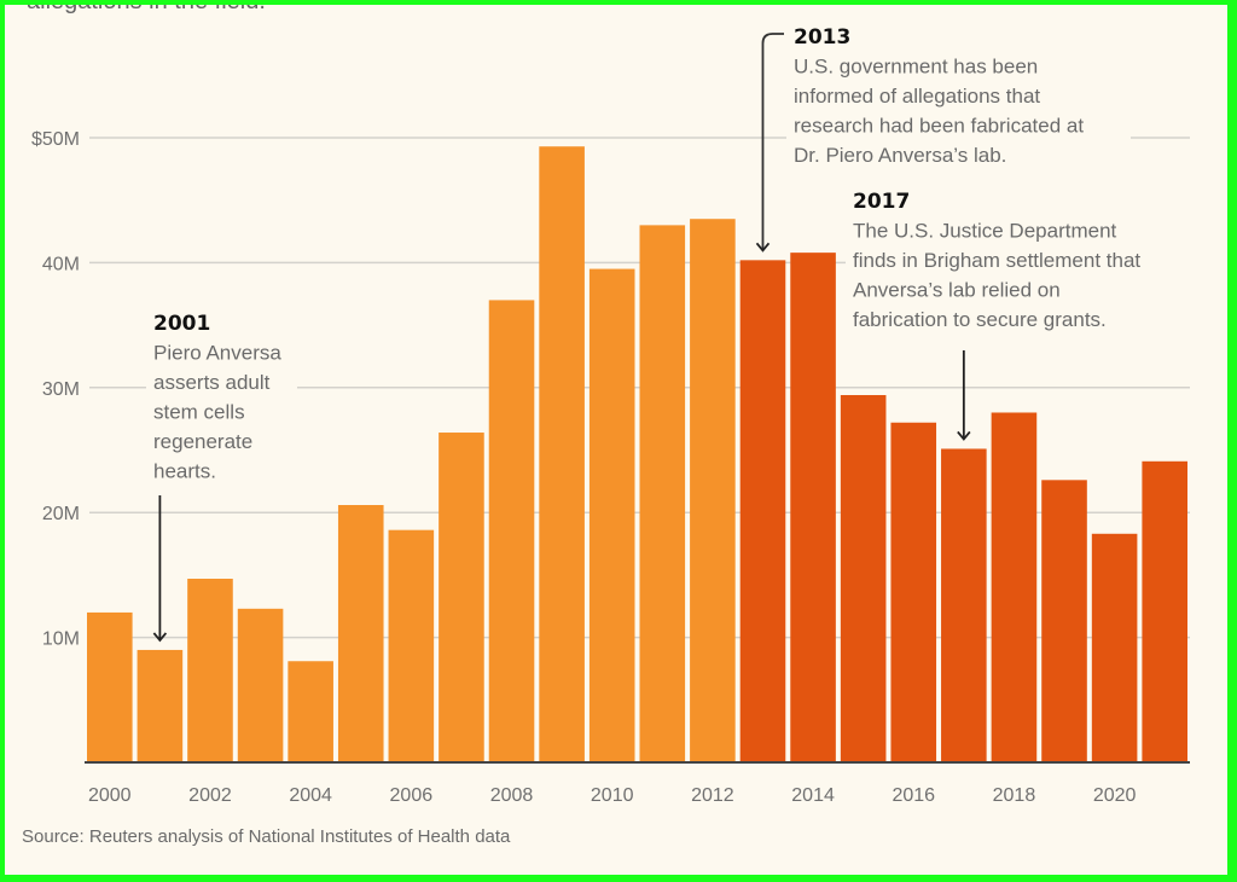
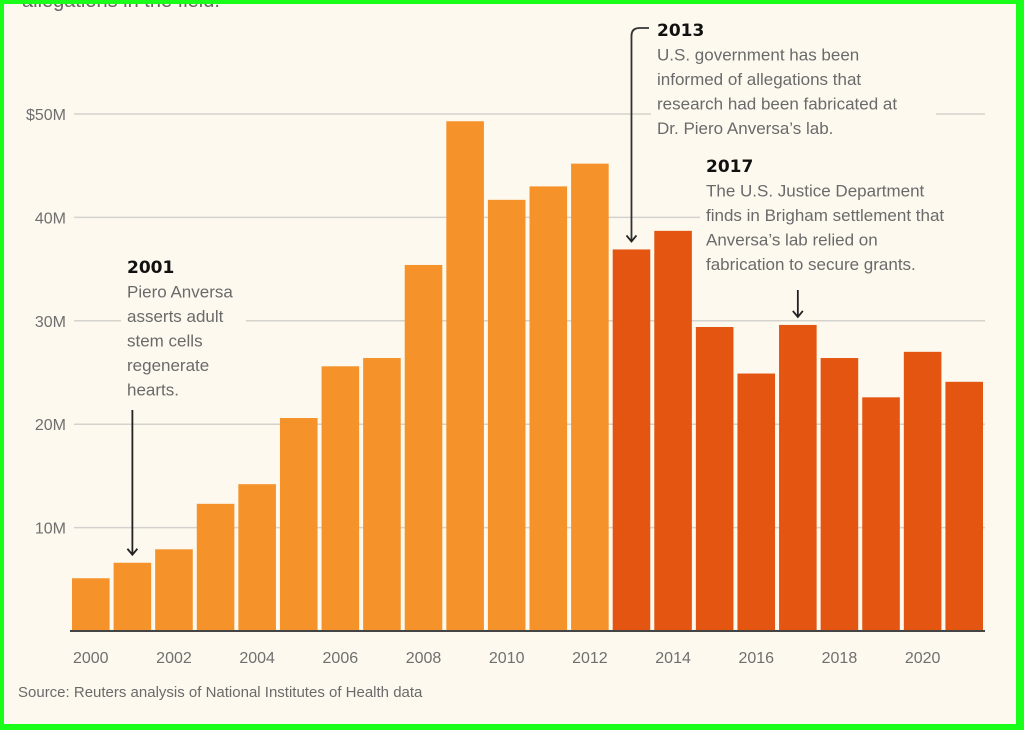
2000: $12.0M -> $5.1M
2001: $9.0M -> $6.6M
2002: $14.7M -> $7.9M
2004: $8.1M -> $14.2M
2006: $18.6M -> $25.6M
2008: $37.0M -> $35.4M
2010: $39.5M -> $41.7M
2012: $43.5M -> $45.2M
2013: $40.2M -> $36.9M
2014: $40.8M -> $38.7M
2016: $27.2M -> $24.9M
2017: $25.1M -> $29.6M
2018: $28.0M -> $26.4M
2020: $18.3M -> $27.0M
